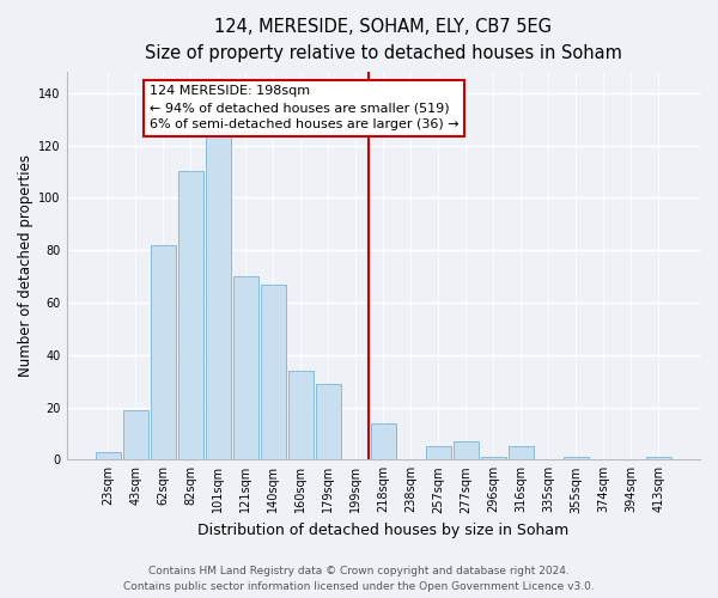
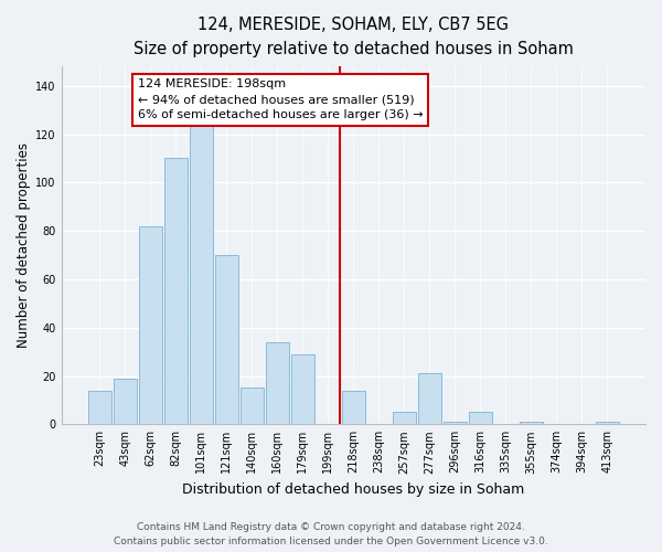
23sqm: 3 -> 14
140sqm: 67 -> 15
277sqm: 7 -> 21
